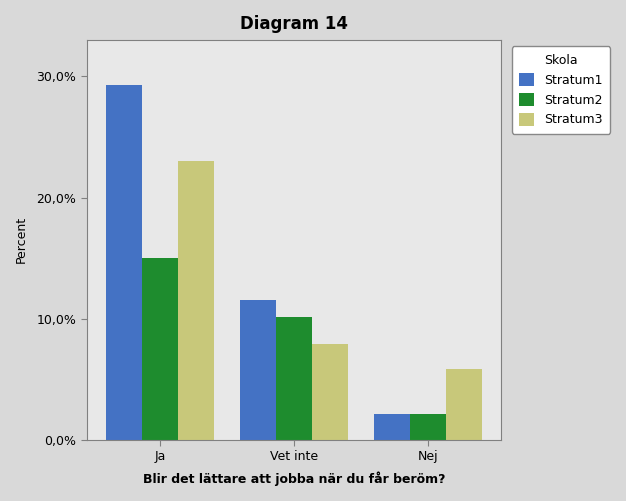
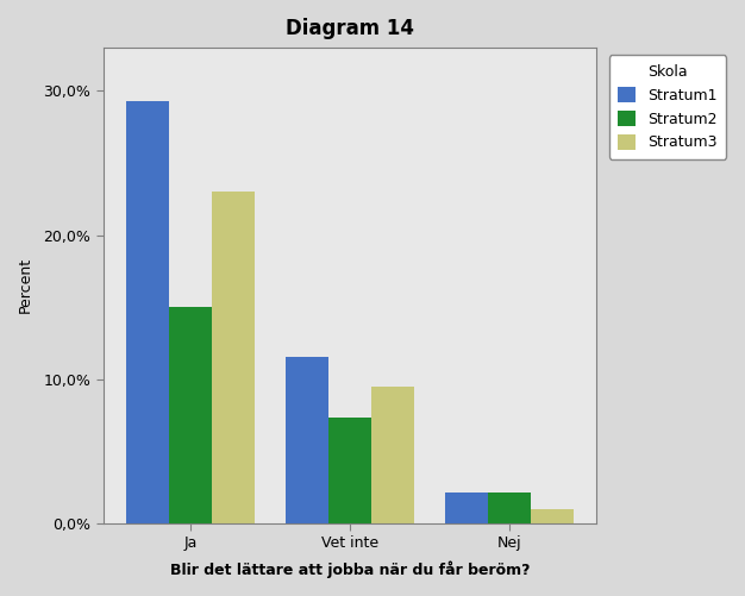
Stratum2/Vet inte: 10,1% -> 7,3%
Stratum3/Vet inte: 7,9% -> 9,5%
Stratum3/Nej: 5,8% -> 1,0%
